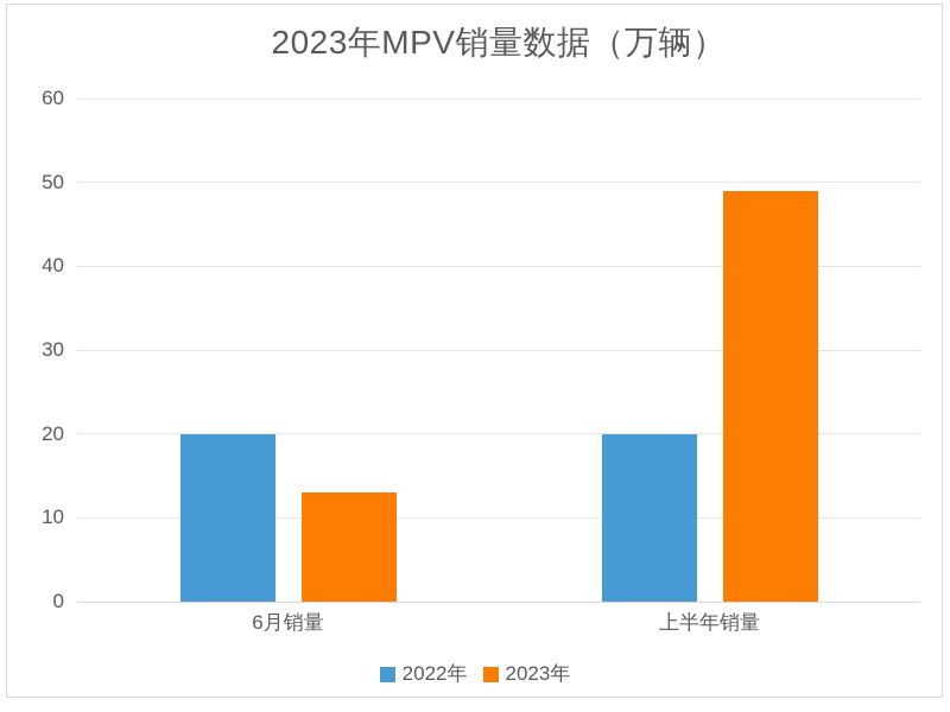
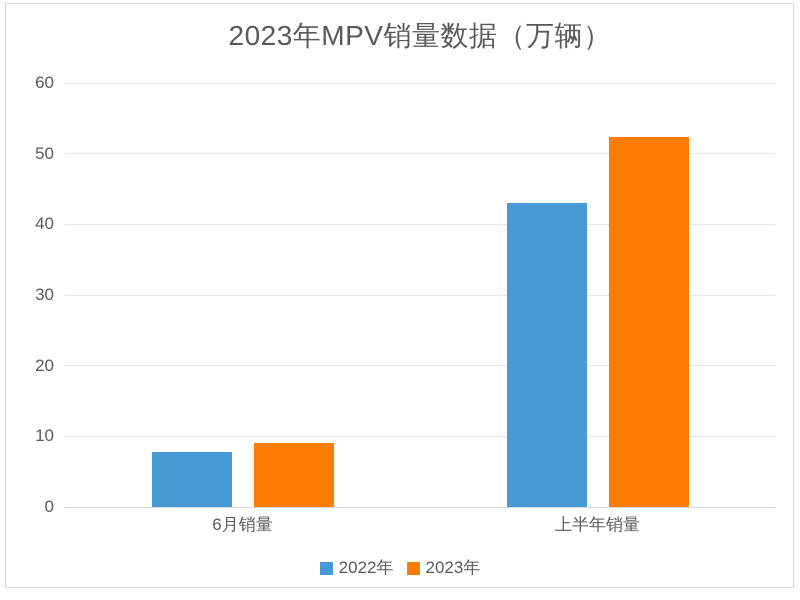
2022年/6月销量: 20 -> 8
2023年/6月销量: 13 -> 9
2022年/上半年销量: 20 -> 43
2023年/上半年销量: 49 -> 52
